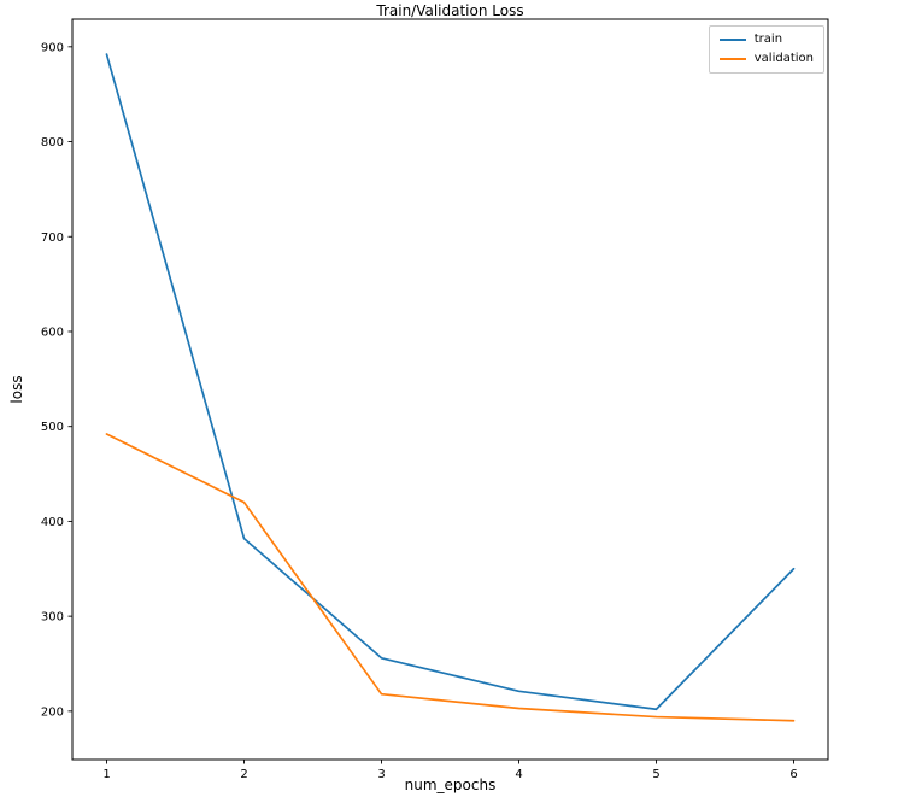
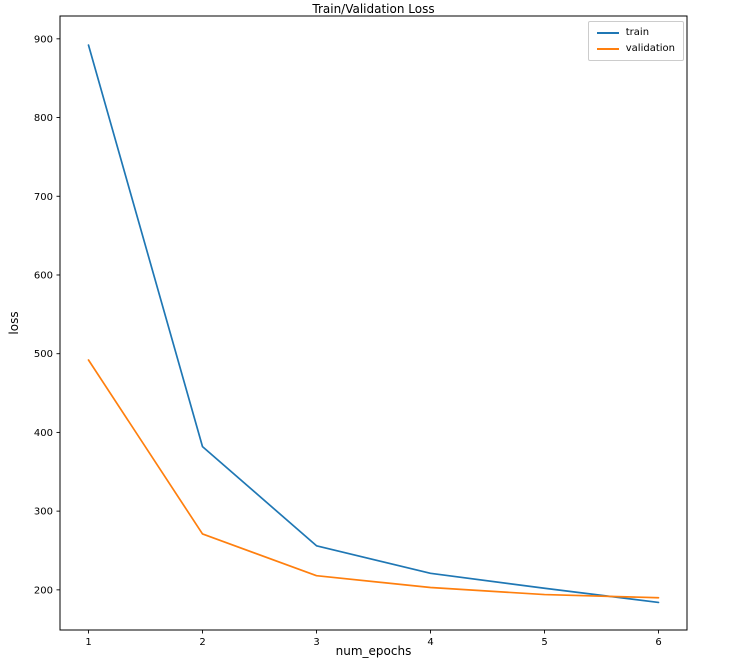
validation/2: 420 -> 270
train/6: 350 -> 180
